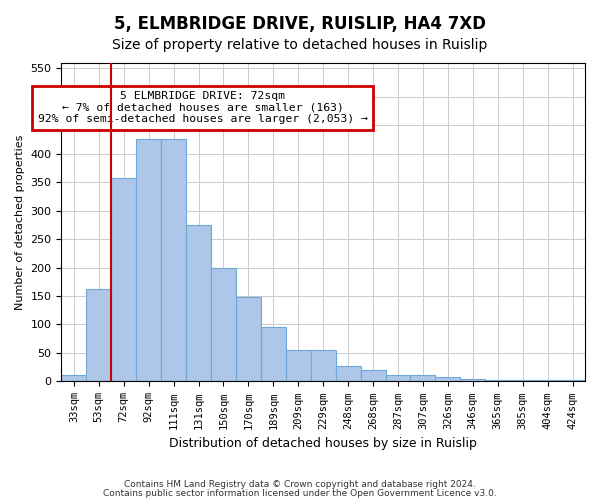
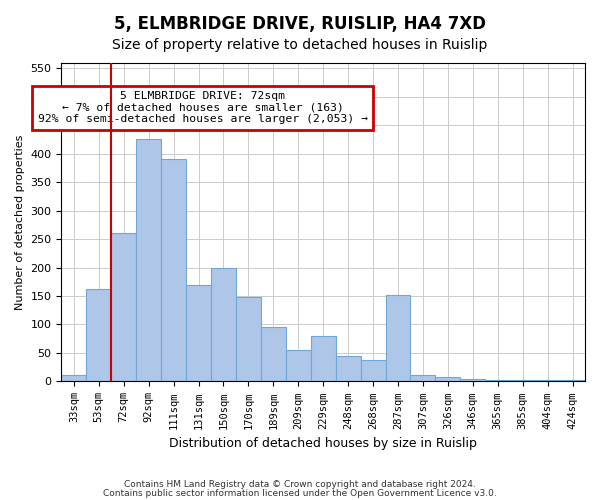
72sqm: 357 -> 260
111sqm: 425 -> 390
131sqm: 275 -> 170
229sqm: 55 -> 80
248sqm: 27 -> 44
268sqm: 20 -> 38
287sqm: 11 -> 152
